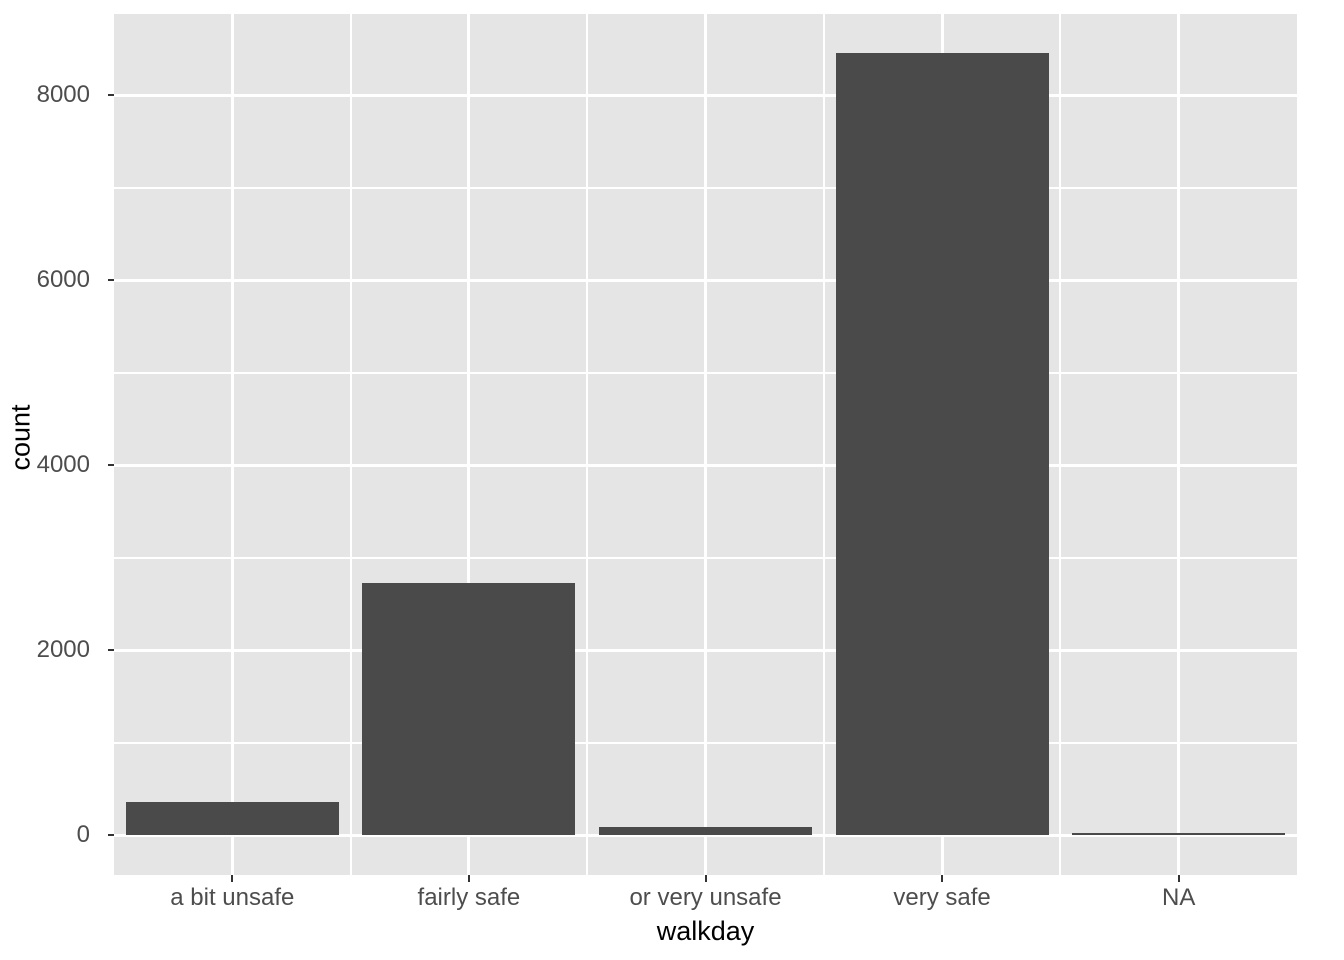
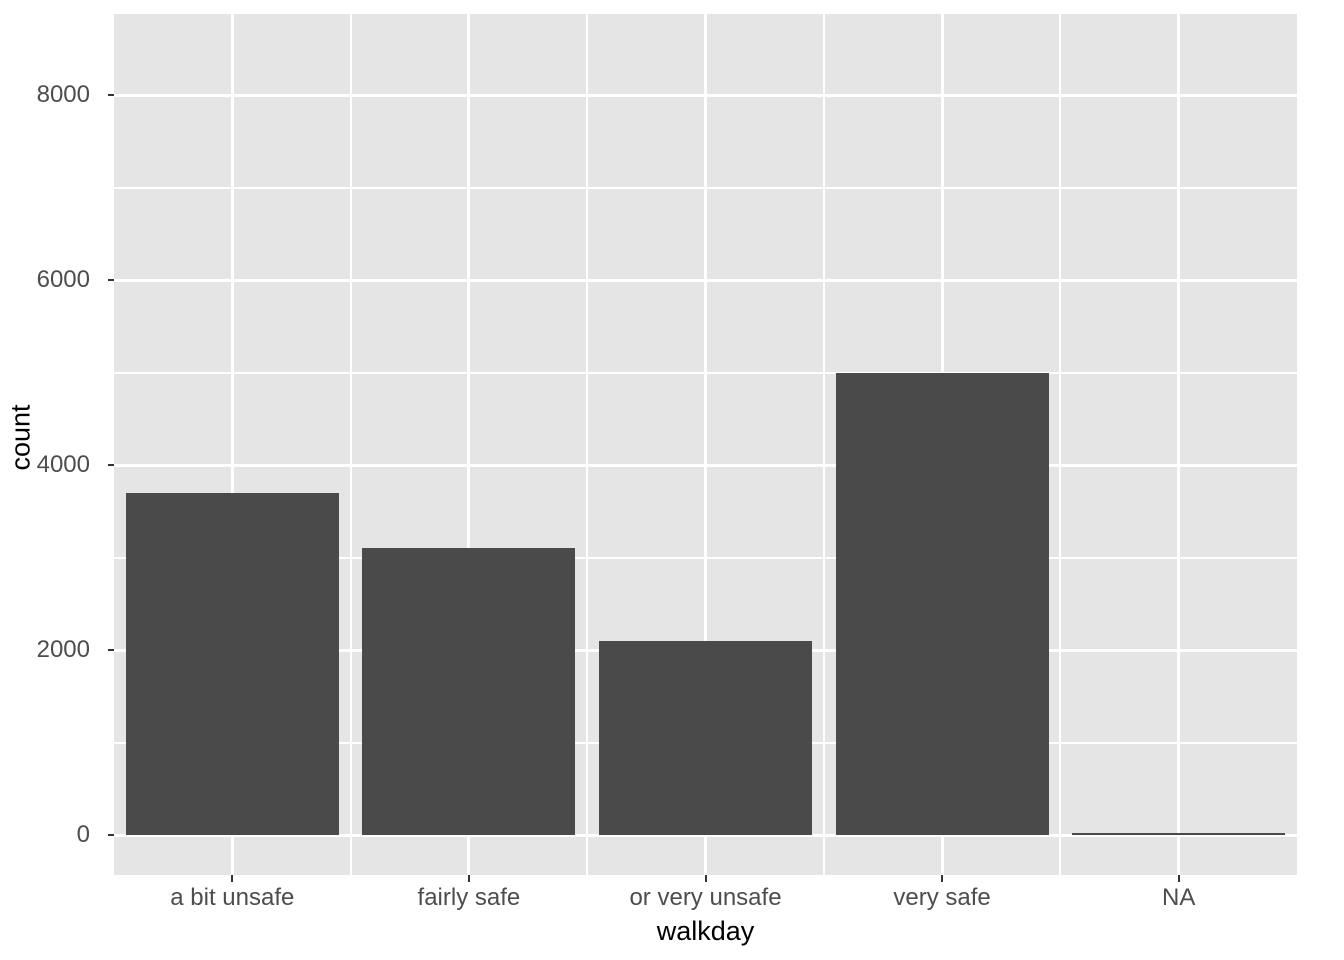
a bit unsafe: 400 -> 3700
fairly safe: 2700 -> 3100
or very unsafe: 100 -> 2100
very safe: 8500 -> 5000
